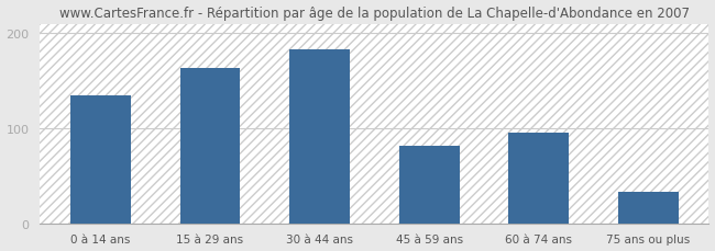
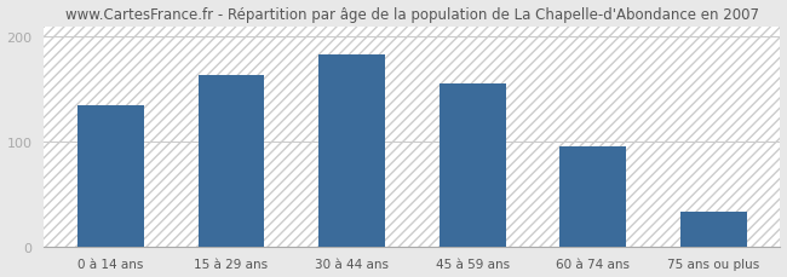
45 à 59 ans: 82 -> 155
